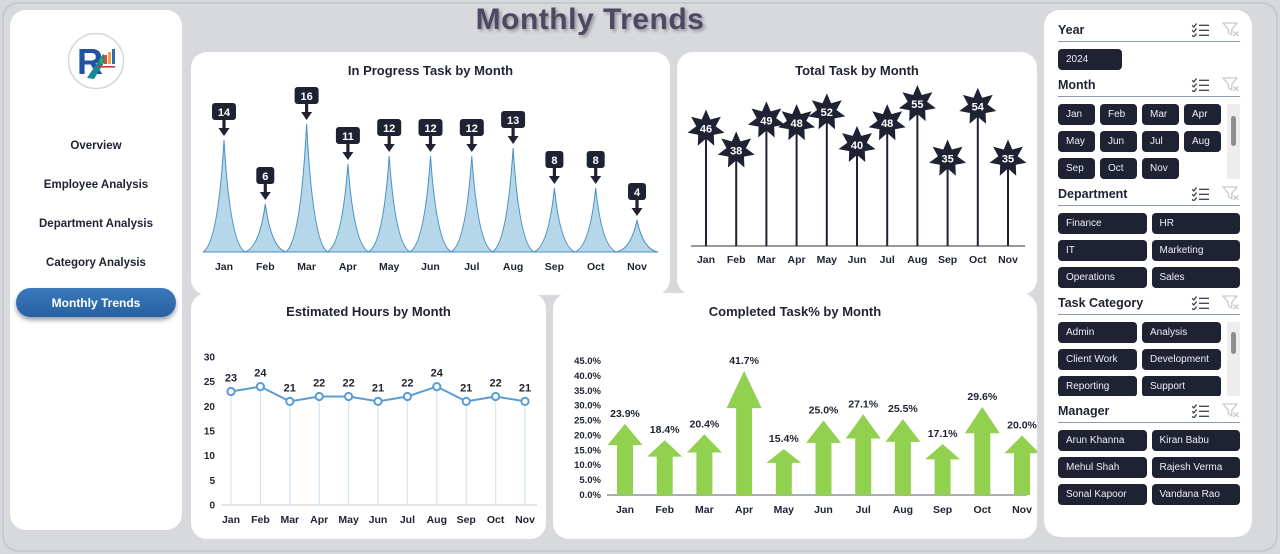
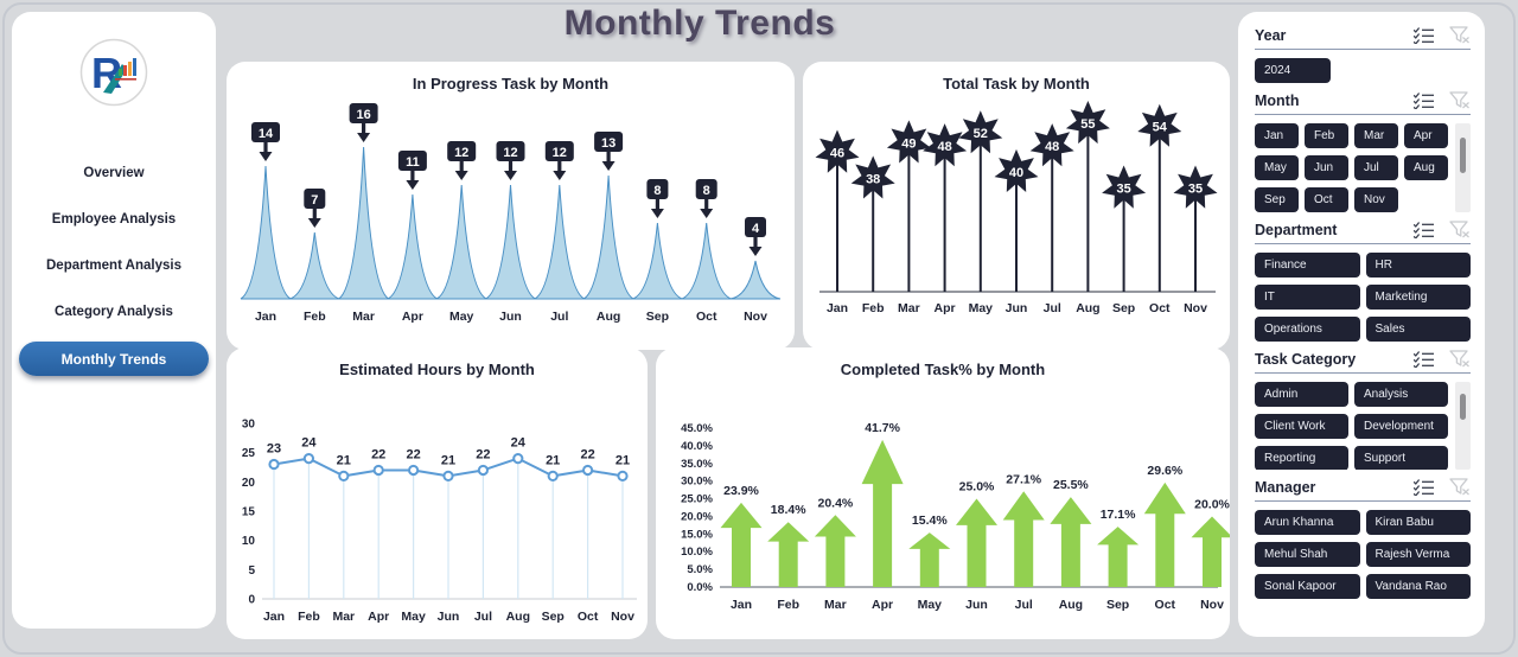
In Progress Task by Month/Feb: 6 -> 7
